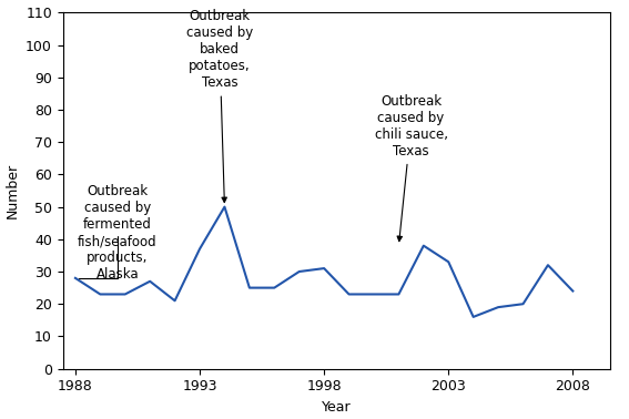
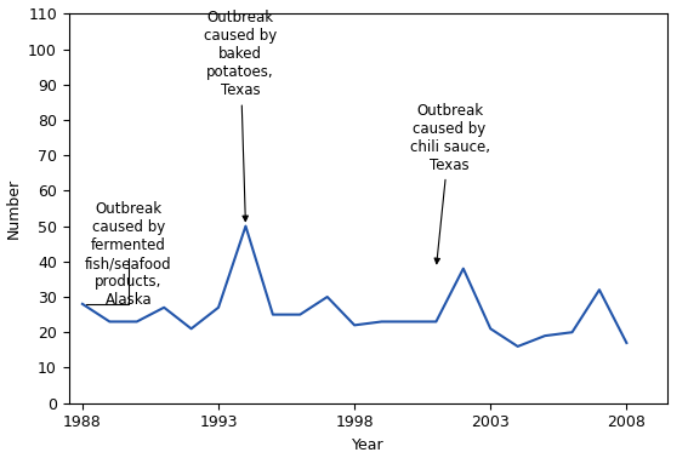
1993: 37 -> 27
1998: 31 -> 22
2003: 33 -> 21
2008: 24 -> 17
